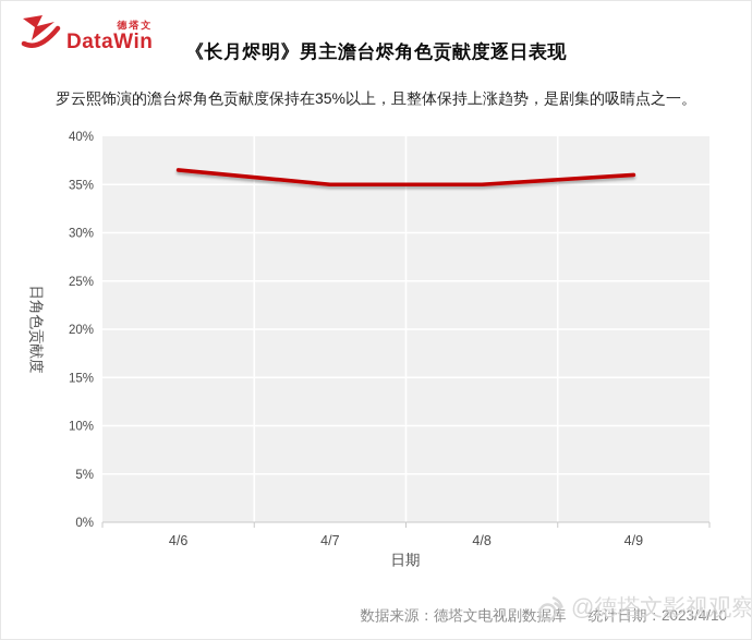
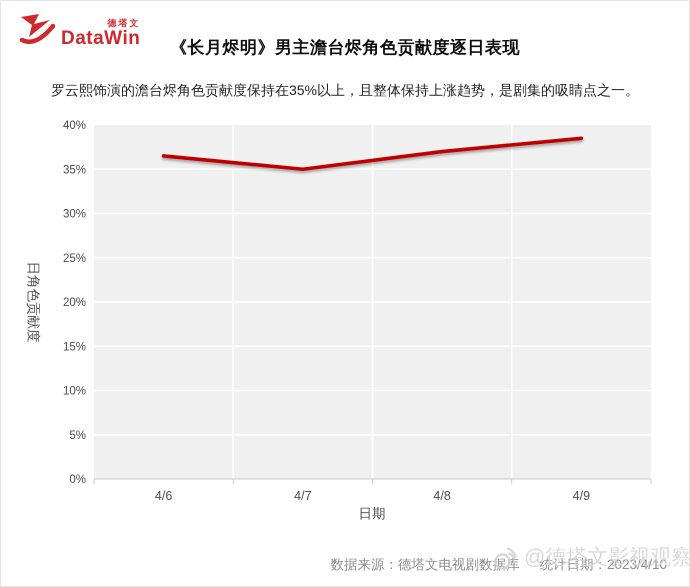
4/8: 35% -> 37%
4/9: 36% -> 38%
